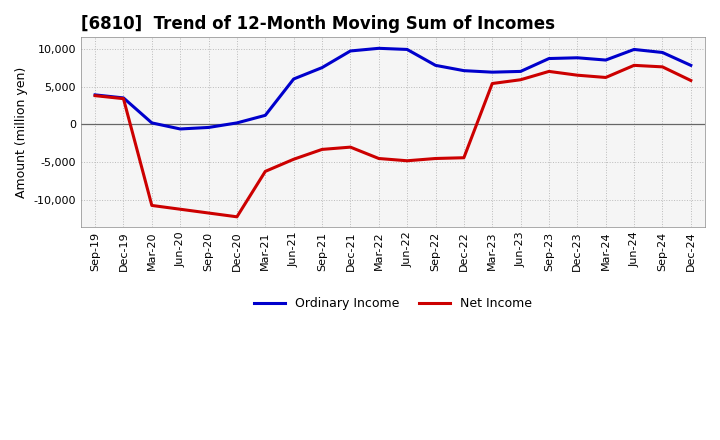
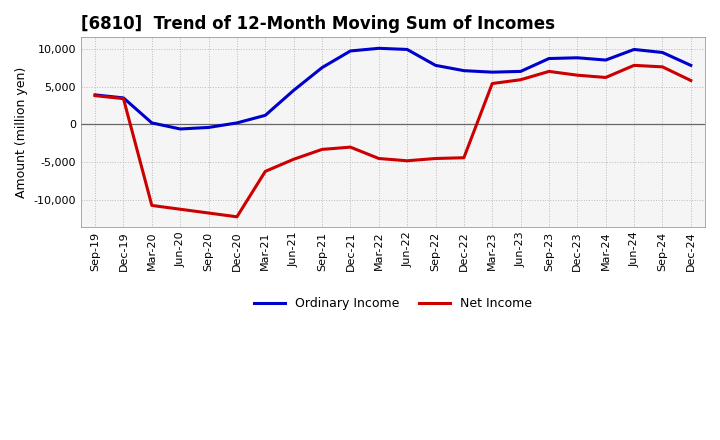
Ordinary Income/Jun-21: 6,000 -> 4,500
